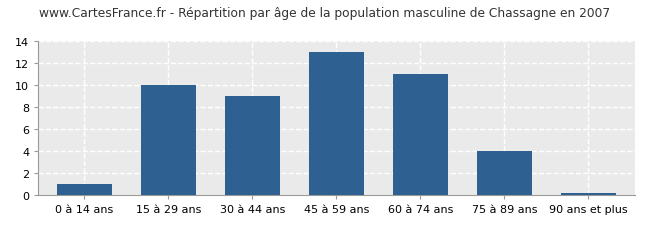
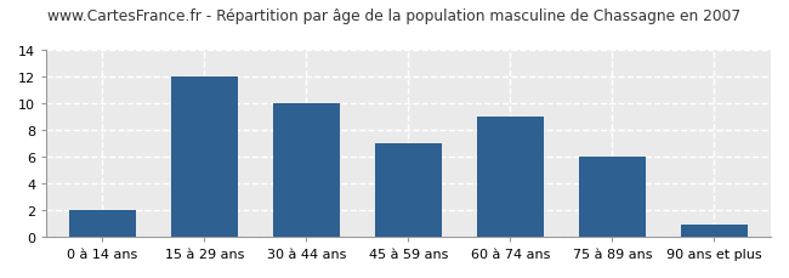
0 à 14 ans: 1.0 -> 2.0
15 à 29 ans: 10.0 -> 12.0
30 à 44 ans: 9.0 -> 10.0
45 à 59 ans: 13.0 -> 7.0
60 à 74 ans: 11.0 -> 9.0
75 à 89 ans: 4.0 -> 6.0
90 ans et plus: 0.1 -> 0.9
